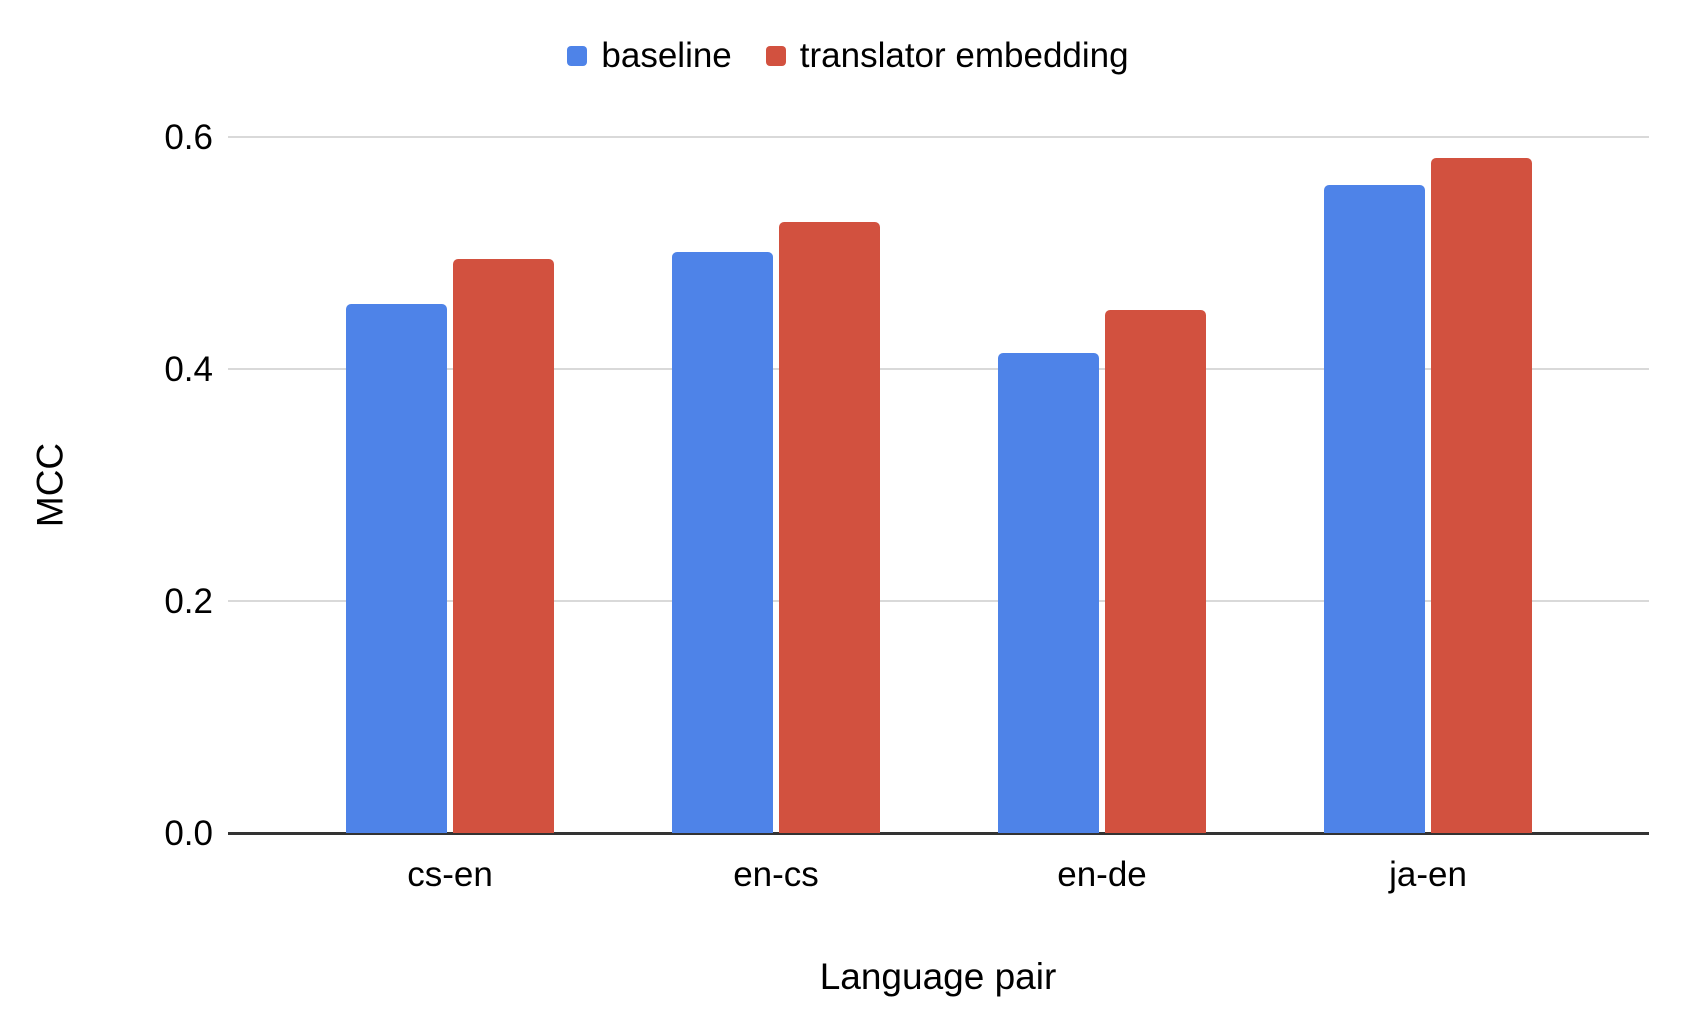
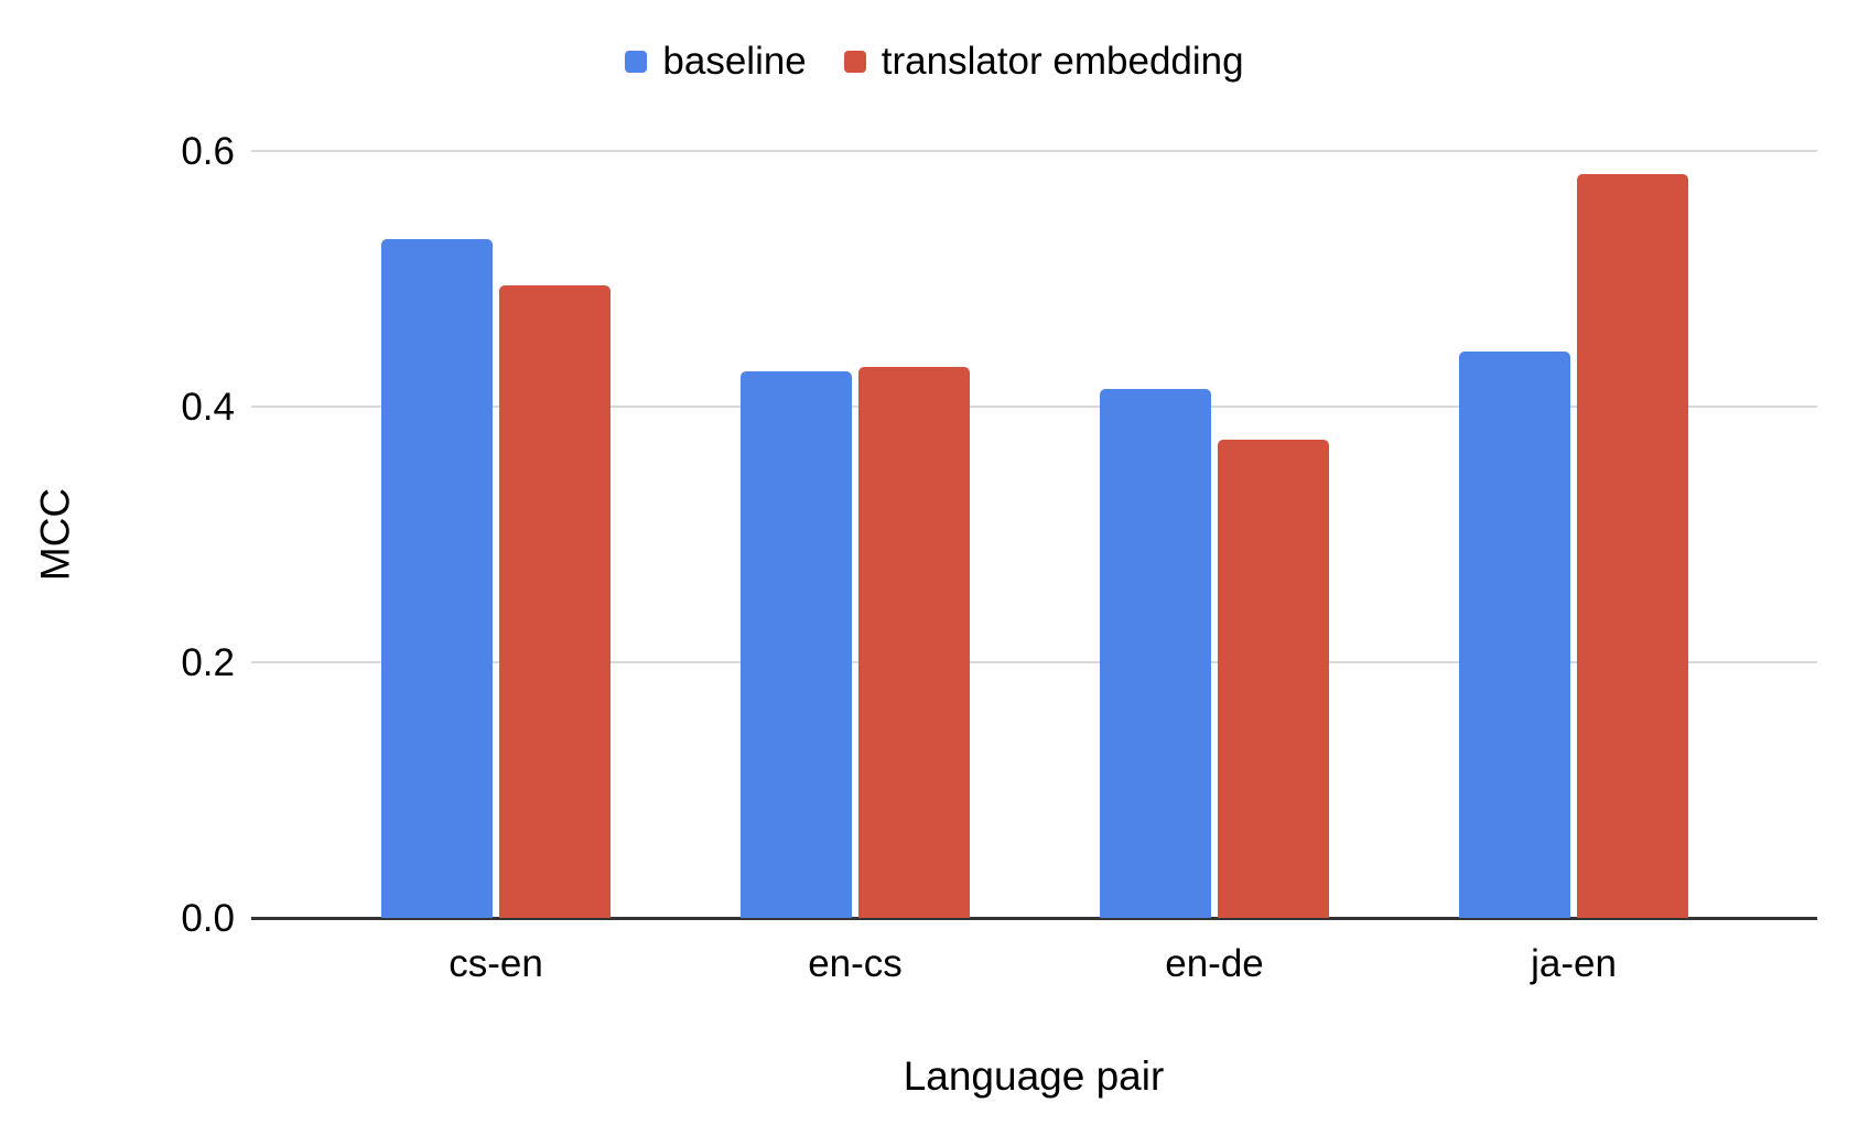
baseline/cs-en: 0.456 -> 0.531
baseline/en-cs: 0.501 -> 0.428
translator embedding/en-cs: 0.527 -> 0.431
translator embedding/en-de: 0.451 -> 0.374
baseline/ja-en: 0.559 -> 0.443
